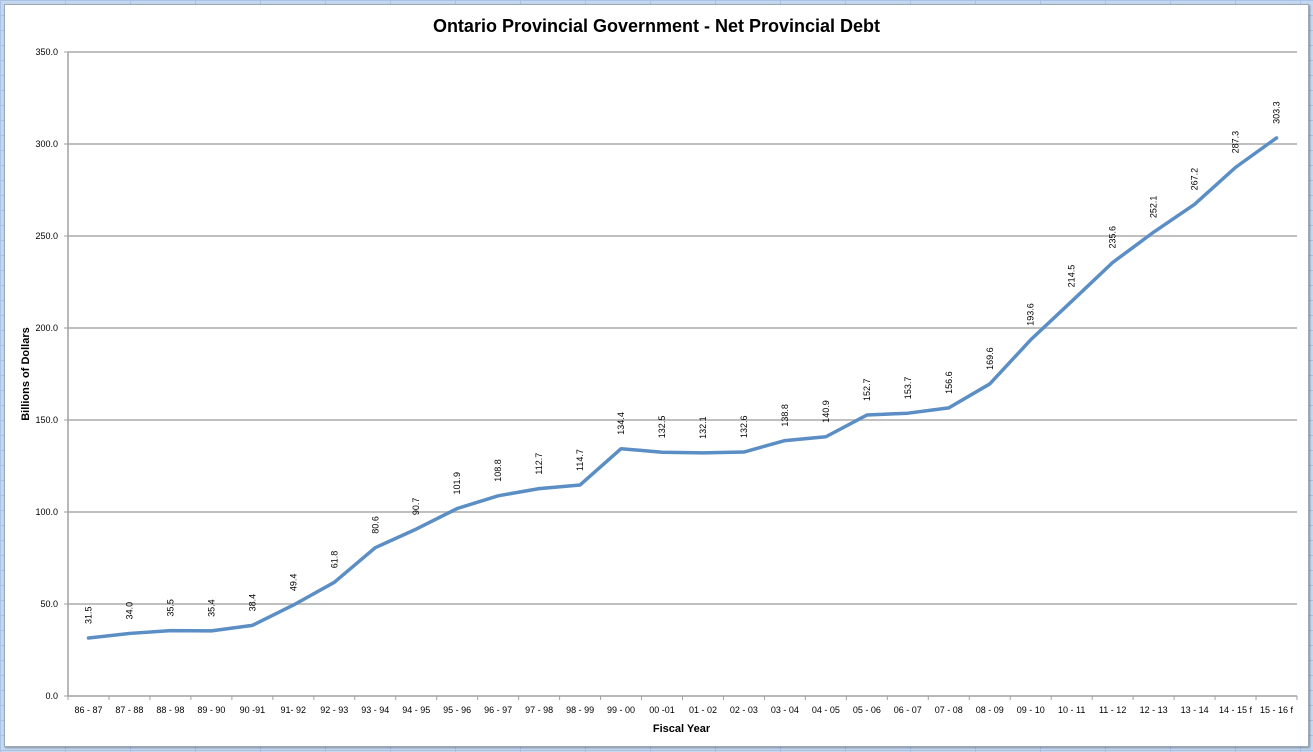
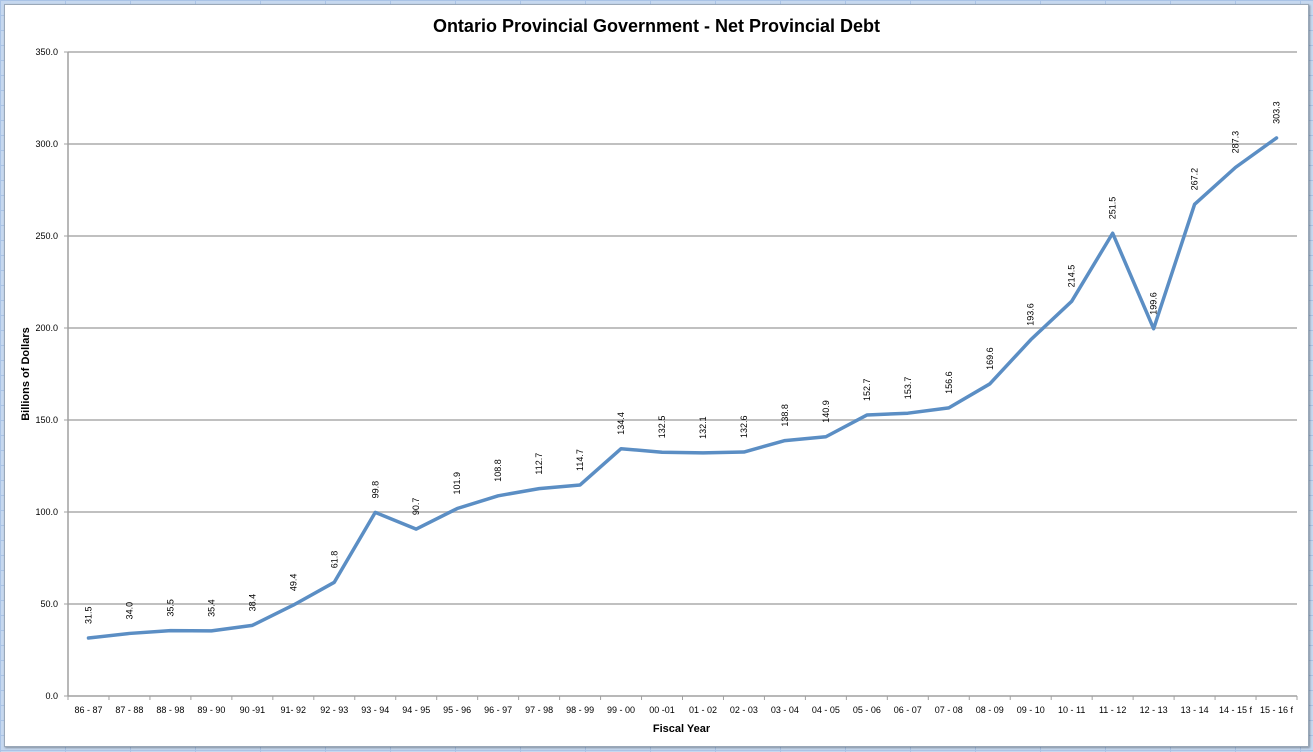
93 - 94: 80.6 -> 99.8
11 - 12: 235.6 -> 251.5
12 - 13: 252.1 -> 199.6
